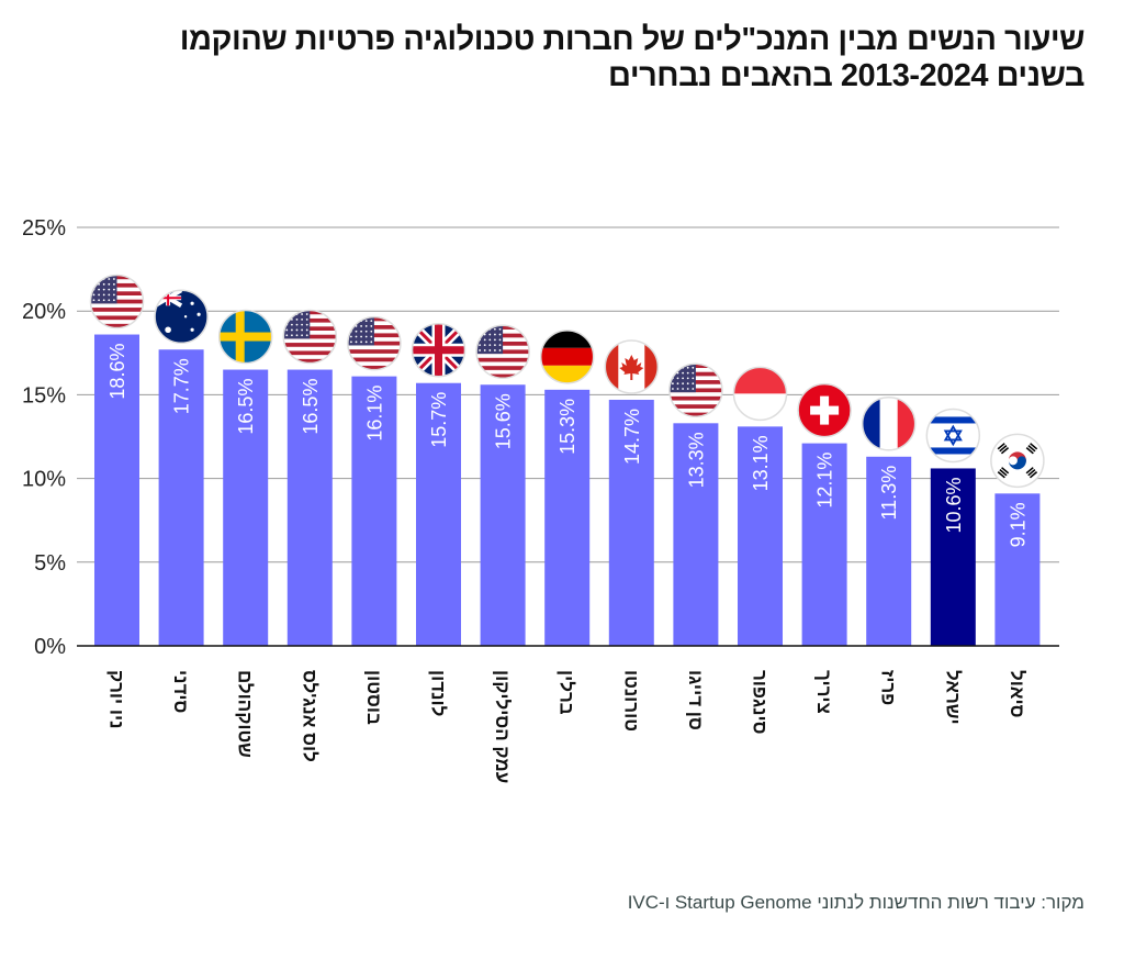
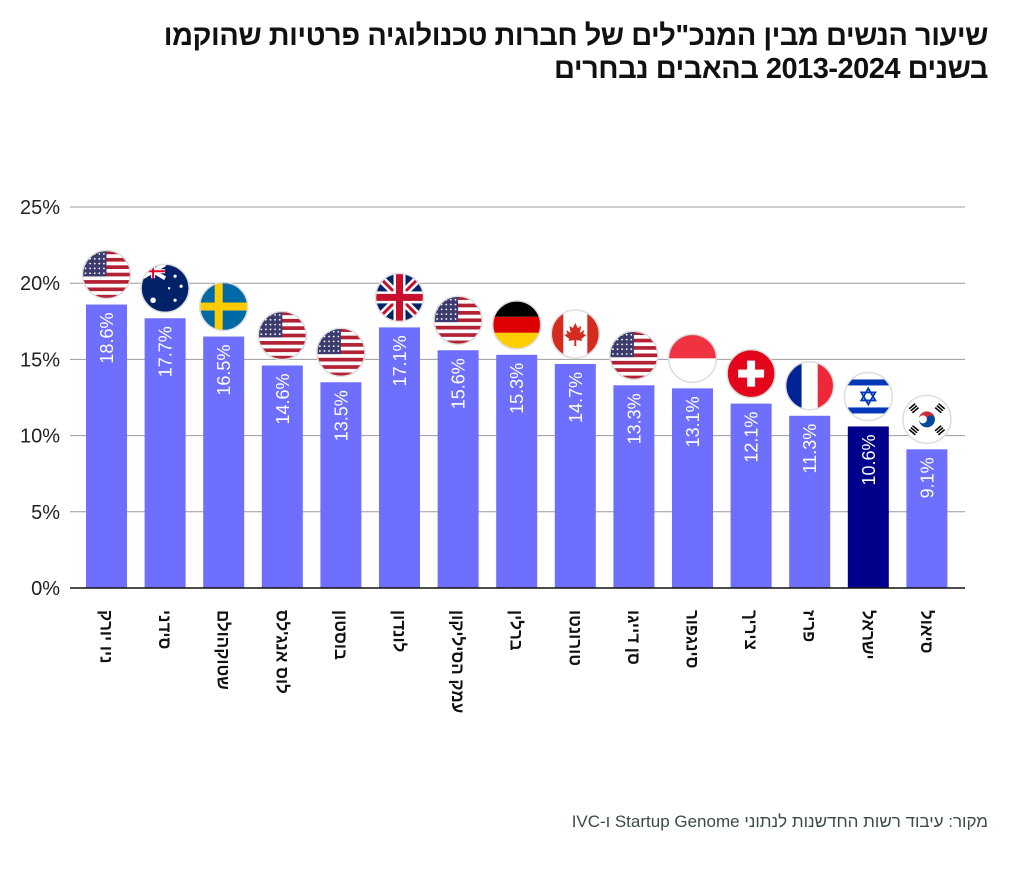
לוס אנג'לס: 16.5% -> 14.6%
בוסטון: 16.1% -> 13.5%
לונדון: 15.7% -> 17.1%
